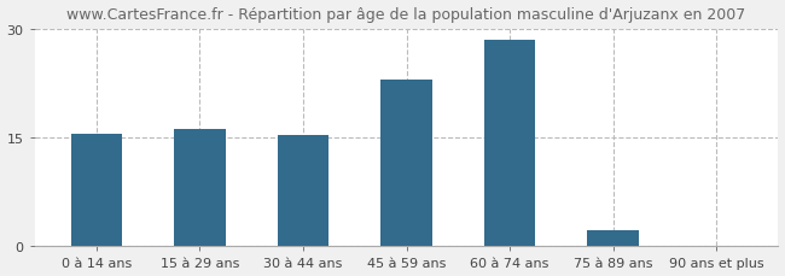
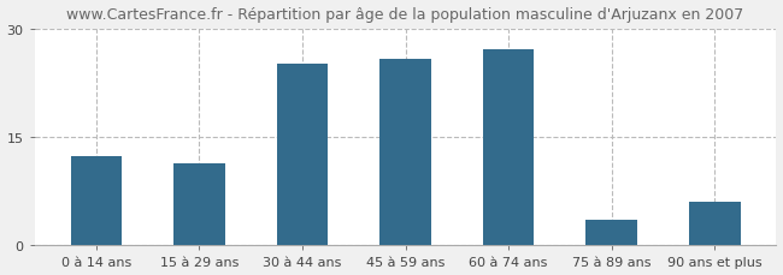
0 à 14 ans: 15.5 -> 12.4
15 à 29 ans: 16.2 -> 11.4
30 à 44 ans: 15.4 -> 25.2
45 à 59 ans: 23.0 -> 25.8
60 à 74 ans: 28.6 -> 27.2
75 à 89 ans: 2.2 -> 3.6
90 ans et plus: 0.1 -> 6.0
